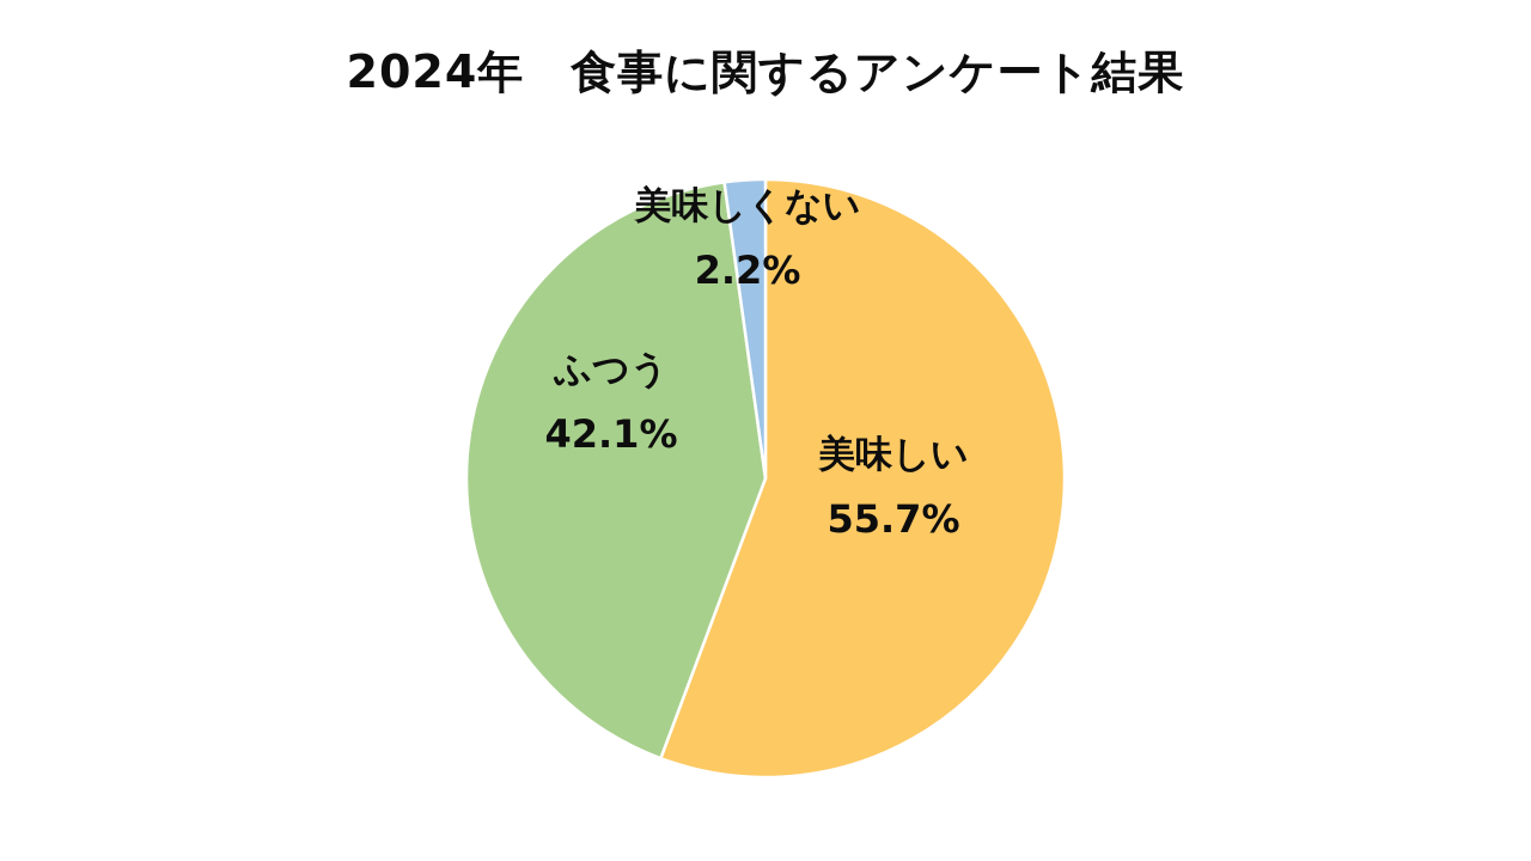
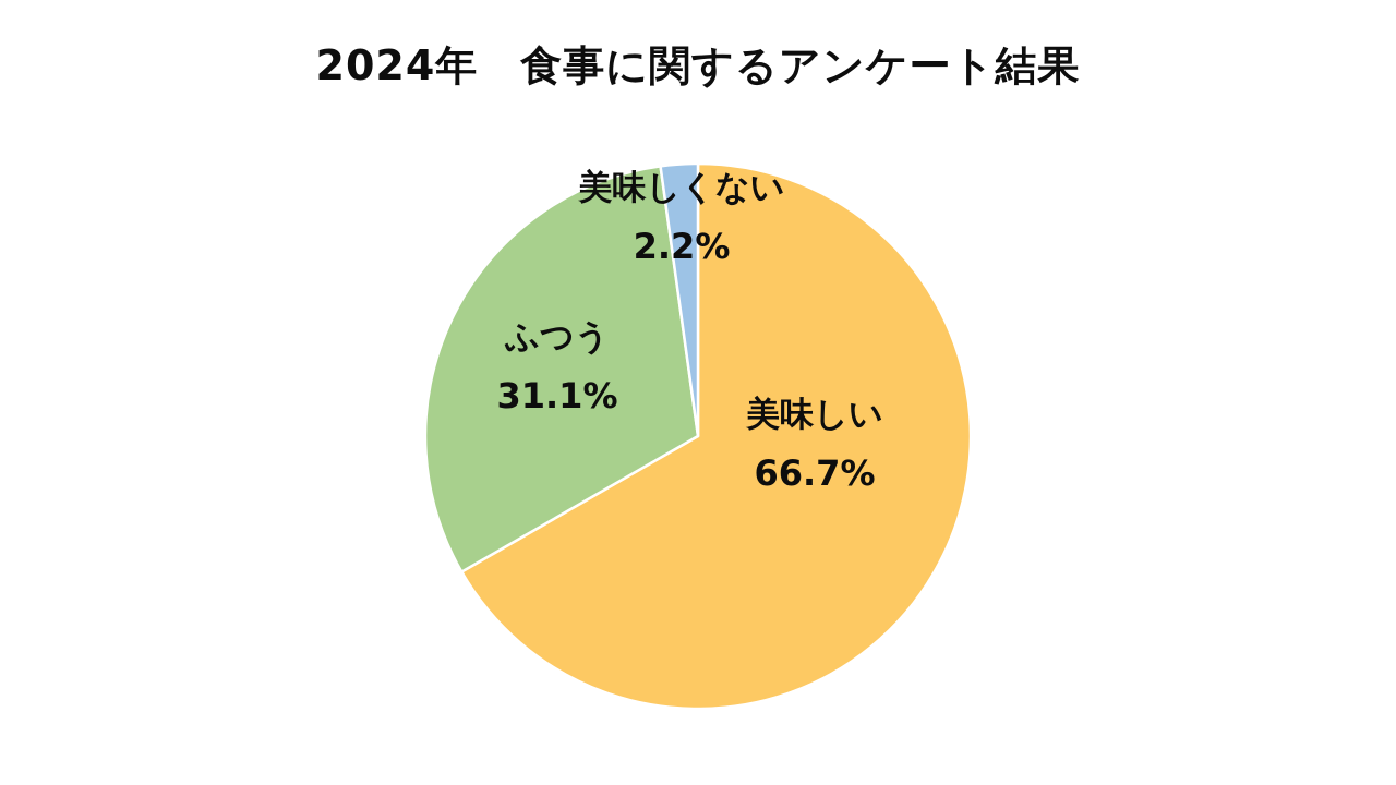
美味しい: 55.7% -> 66.7%
ふつう: 42.1% -> 31.1%
